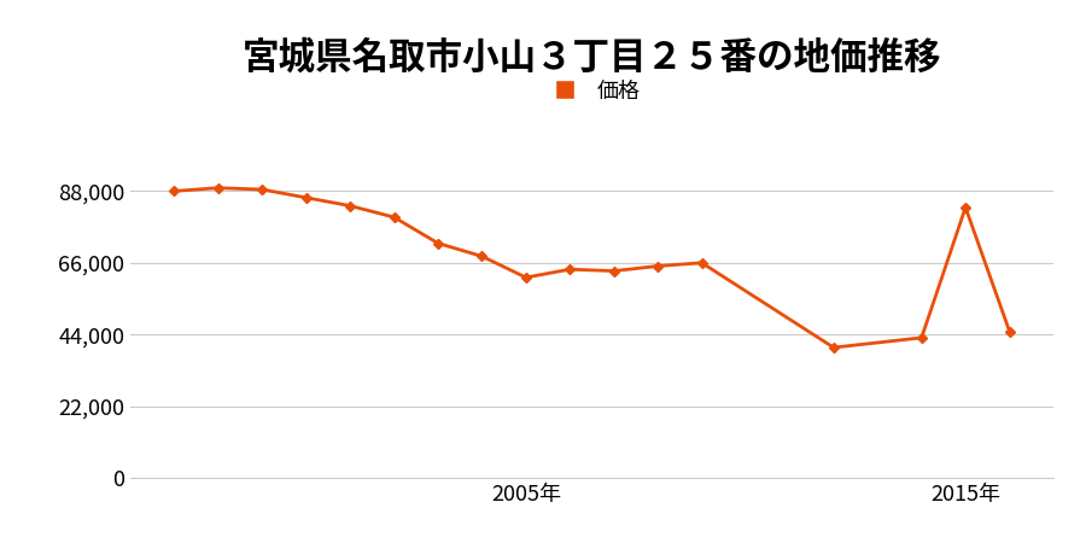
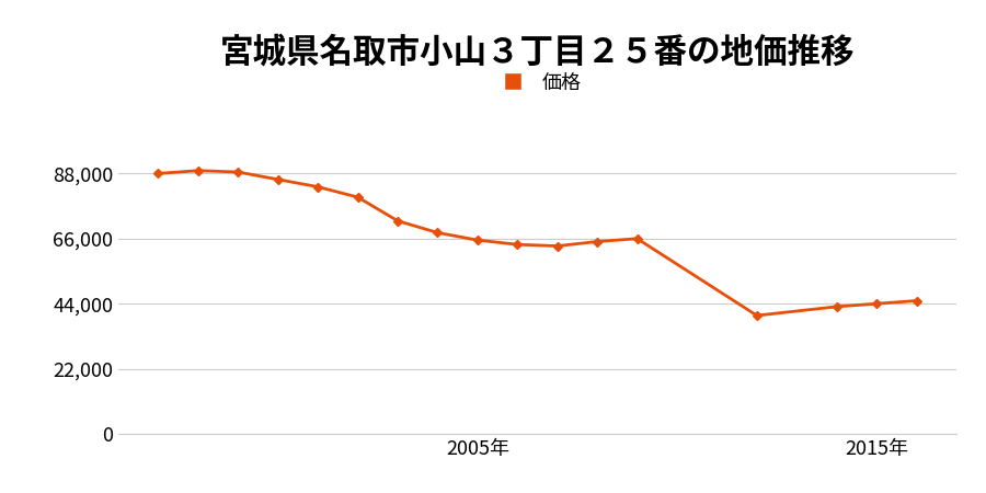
2005年: 61,500 -> 65,500
2015年: 83,000 -> 44,000
